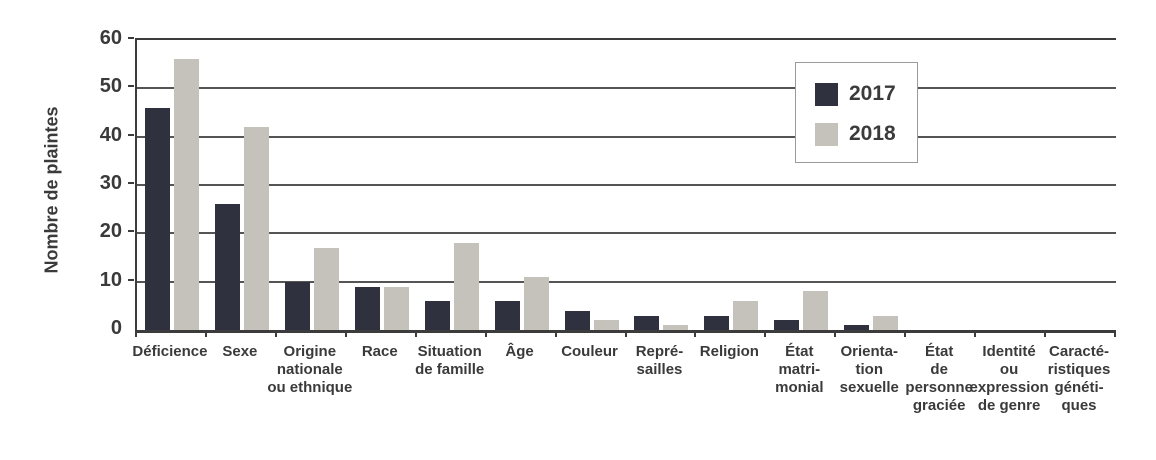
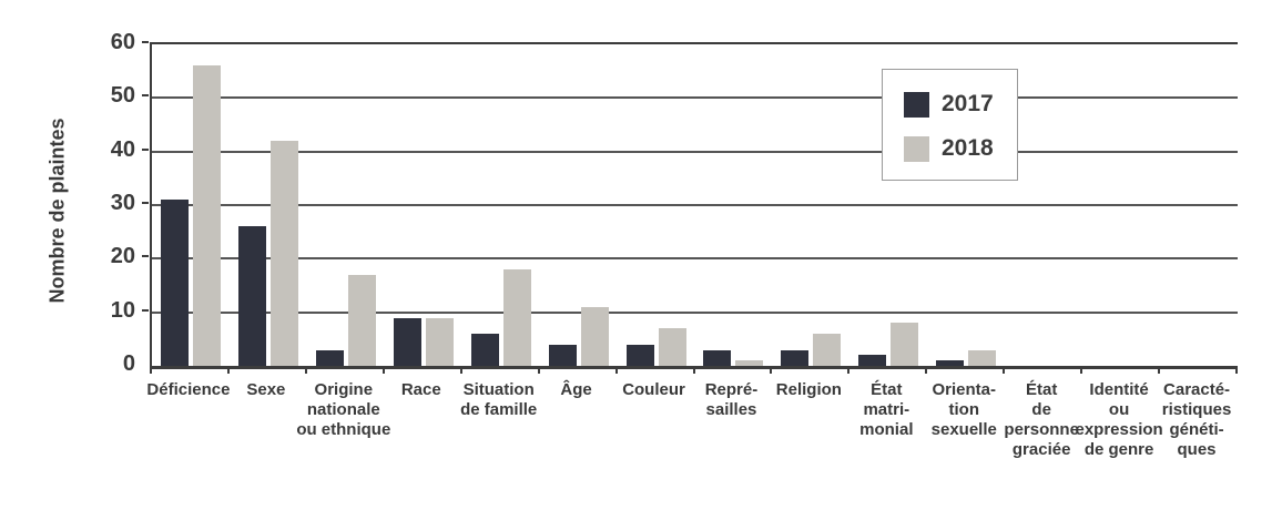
2017/Déficience: 46 -> 31
2017/Origine nationale ou ethnique: 10 -> 3
2017/Âge: 6 -> 4
2018/Couleur: 2 -> 7
